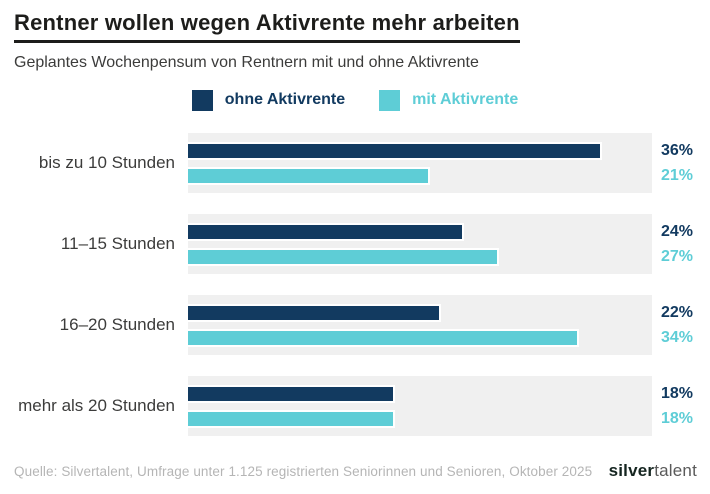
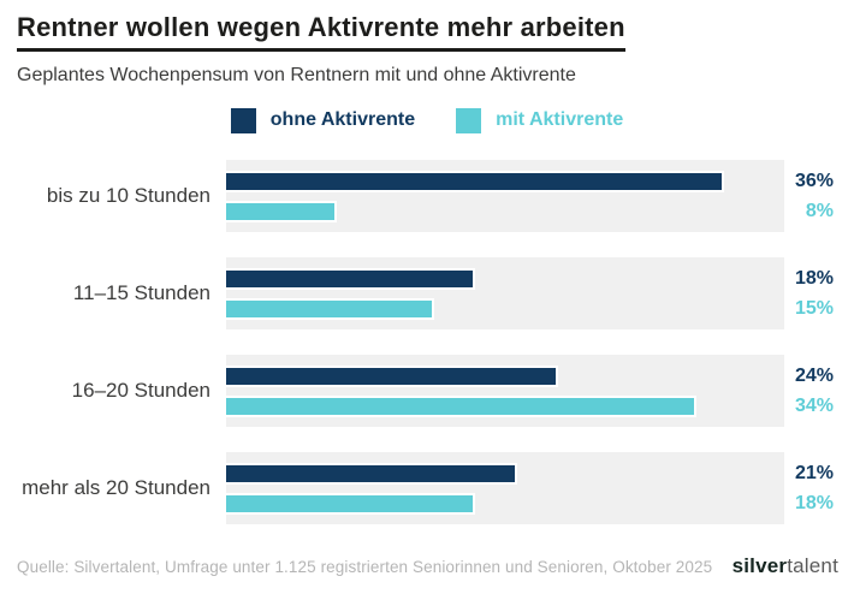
mit Aktivrente/bis zu 10 Stunden: 21% -> 8%
ohne Aktivrente/11–15 Stunden: 24% -> 18%
mit Aktivrente/11–15 Stunden: 27% -> 15%
ohne Aktivrente/16–20 Stunden: 22% -> 24%
ohne Aktivrente/mehr als 20 Stunden: 18% -> 21%
